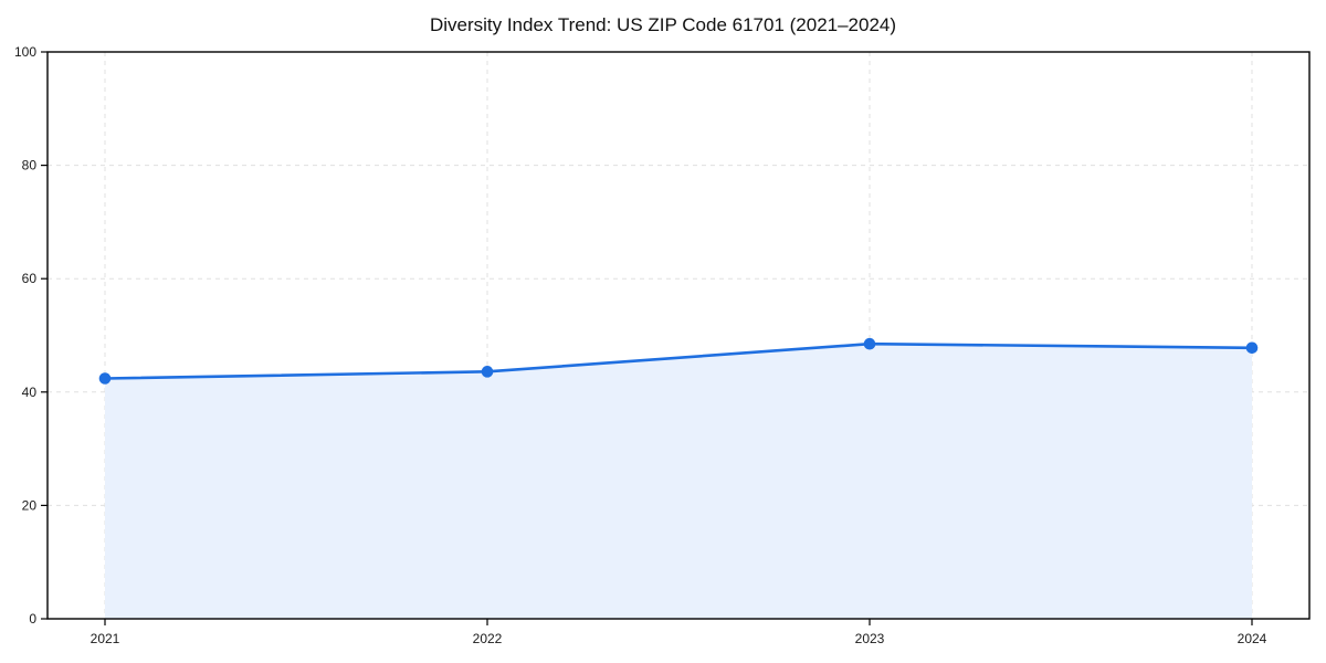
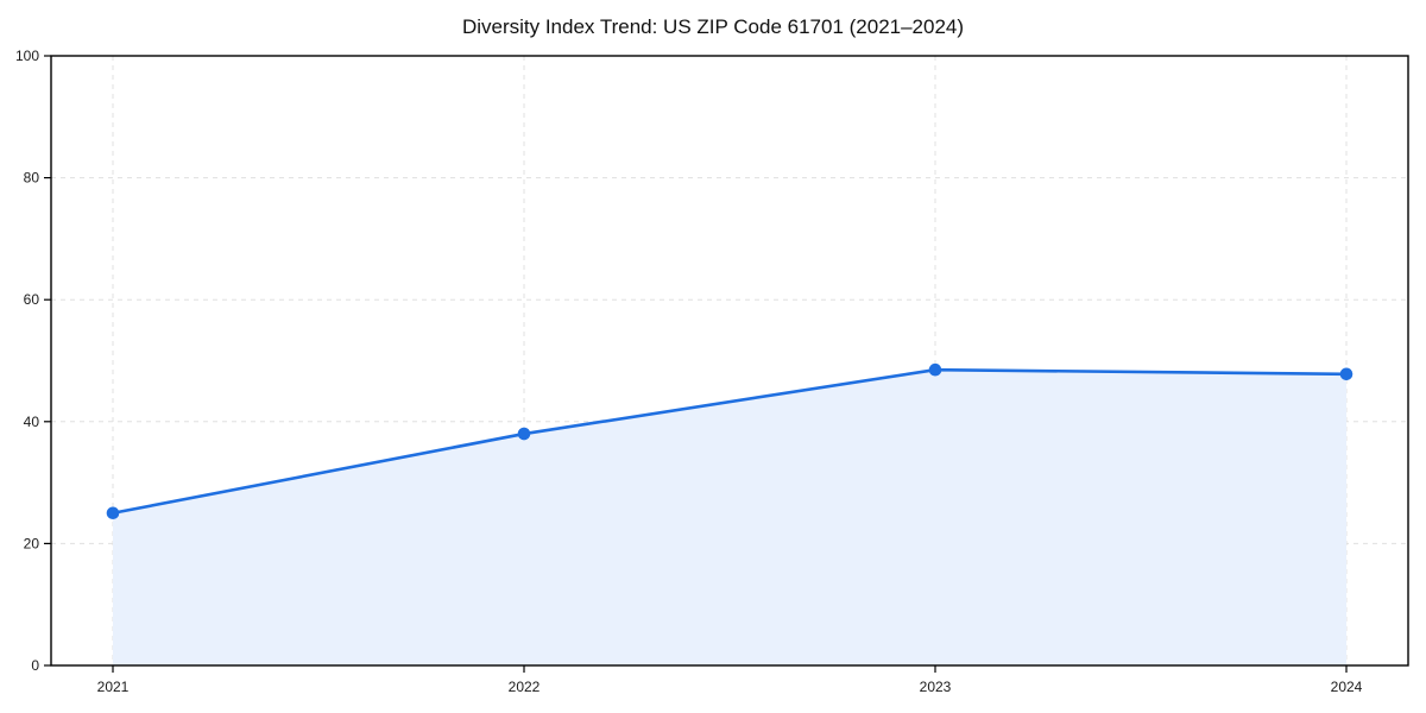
2021: 42 -> 25
2022: 44 -> 38
